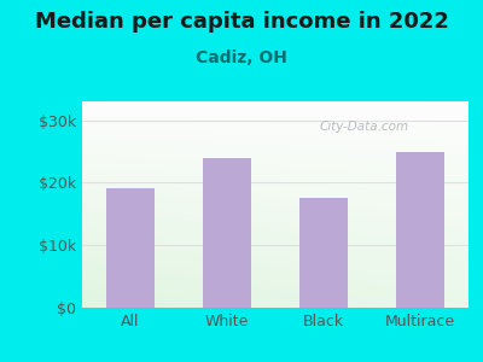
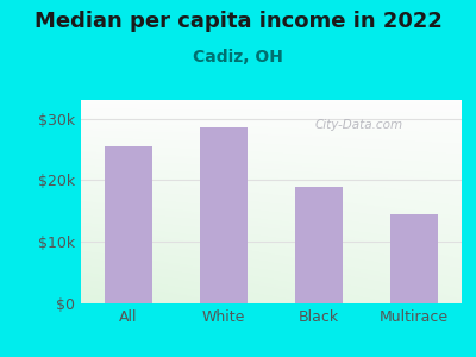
All: $19.2k -> $25.5k
White: $24.0k -> $28.5k
Black: $17.6k -> $19.0k
Multirace: $24.8k -> $14.5k
